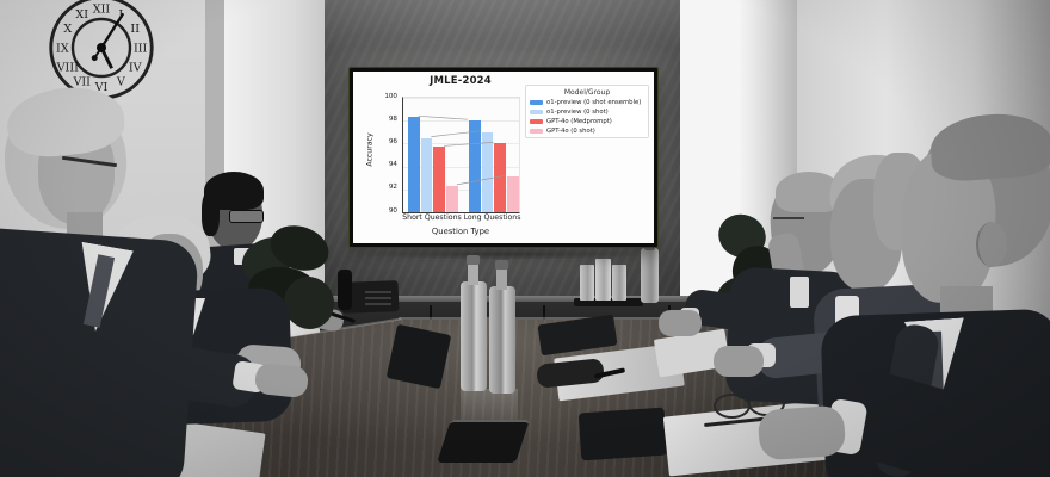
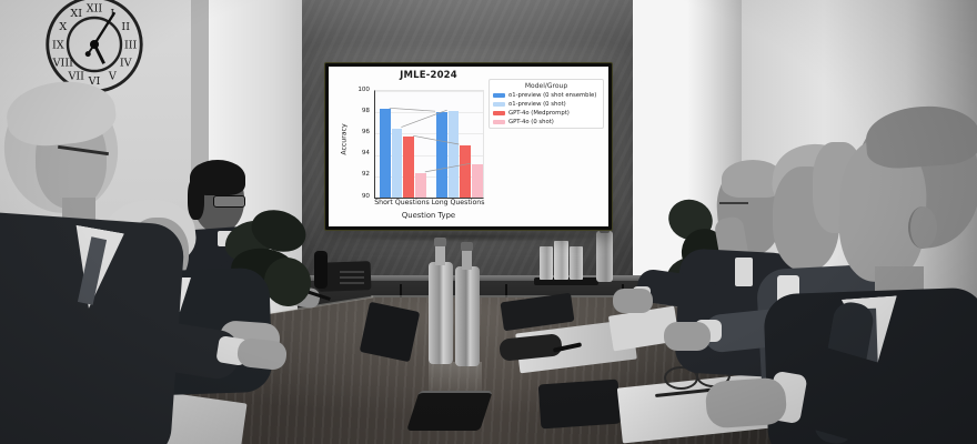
o1-preview (0 shot)/Long Questions: 97 -> 98
GPT-4o (Medprompt)/Long Questions: 96 -> 95
